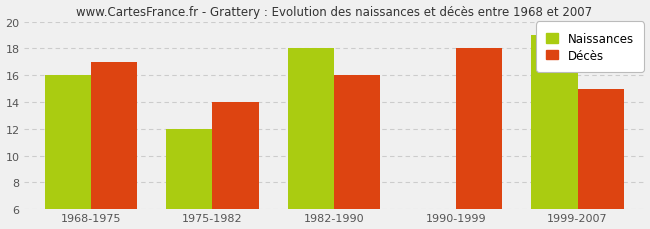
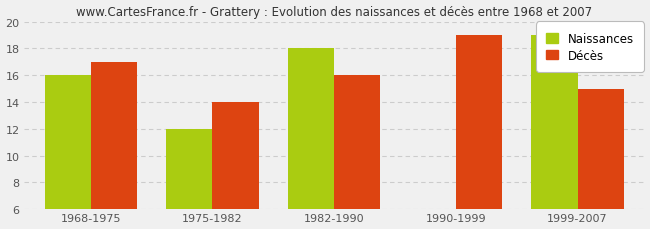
Décès/1990-1999: 18 -> 19
